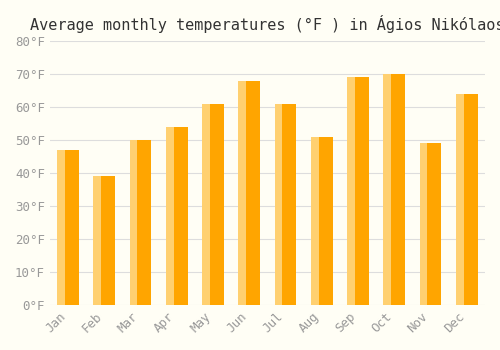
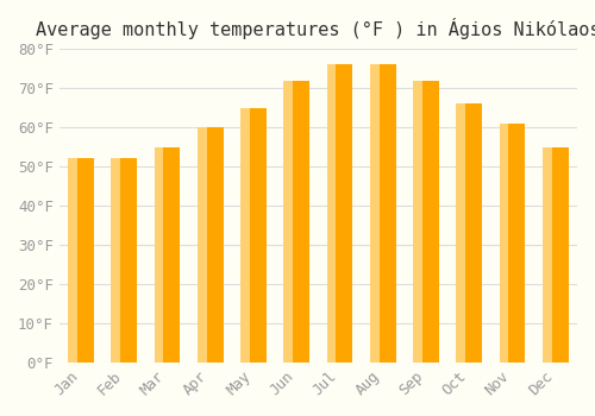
Jan: 47°F -> 52°F
Feb: 39°F -> 52°F
Mar: 50°F -> 55°F
Apr: 54°F -> 60°F
May: 61°F -> 65°F
Jun: 68°F -> 72°F
Jul: 61°F -> 76°F
Aug: 51°F -> 76°F
Sep: 69°F -> 72°F
Oct: 70°F -> 66°F
Nov: 49°F -> 61°F
Dec: 64°F -> 55°F
